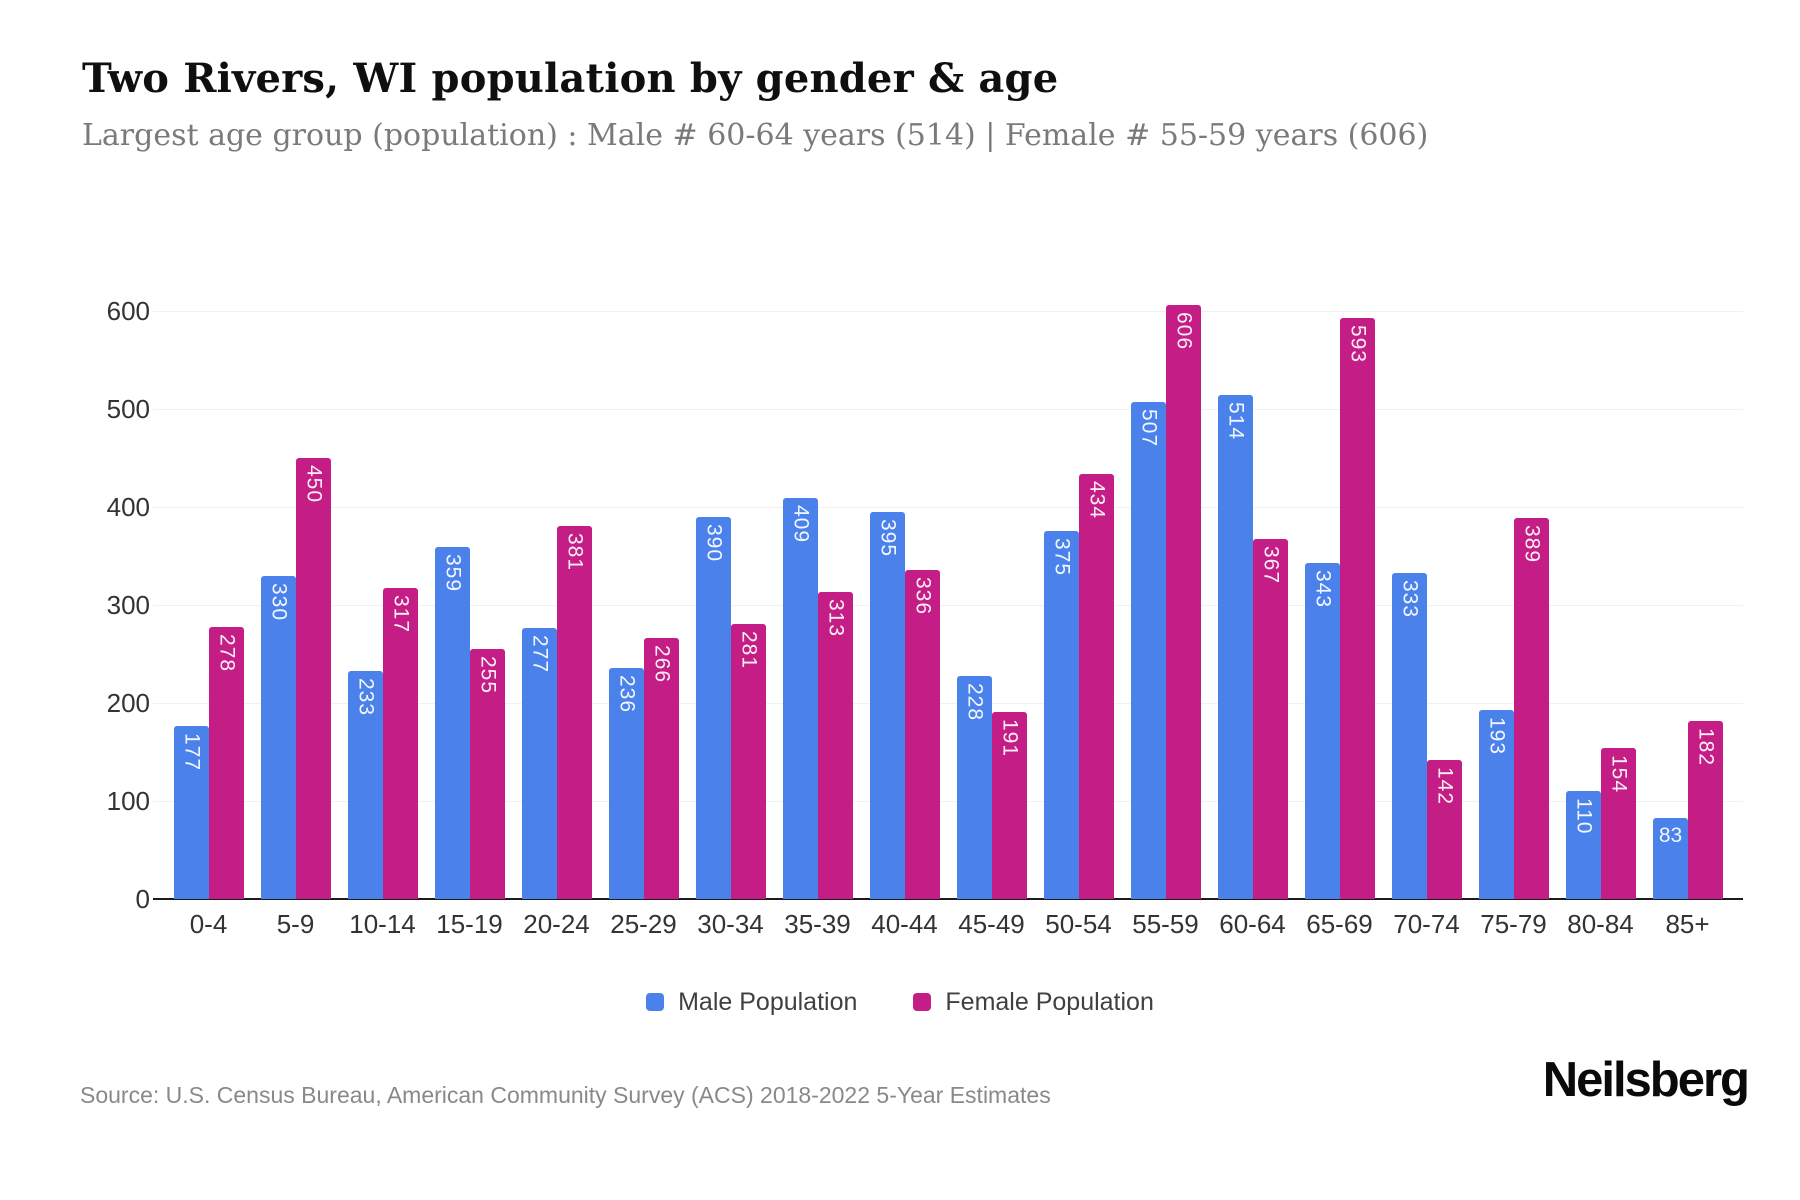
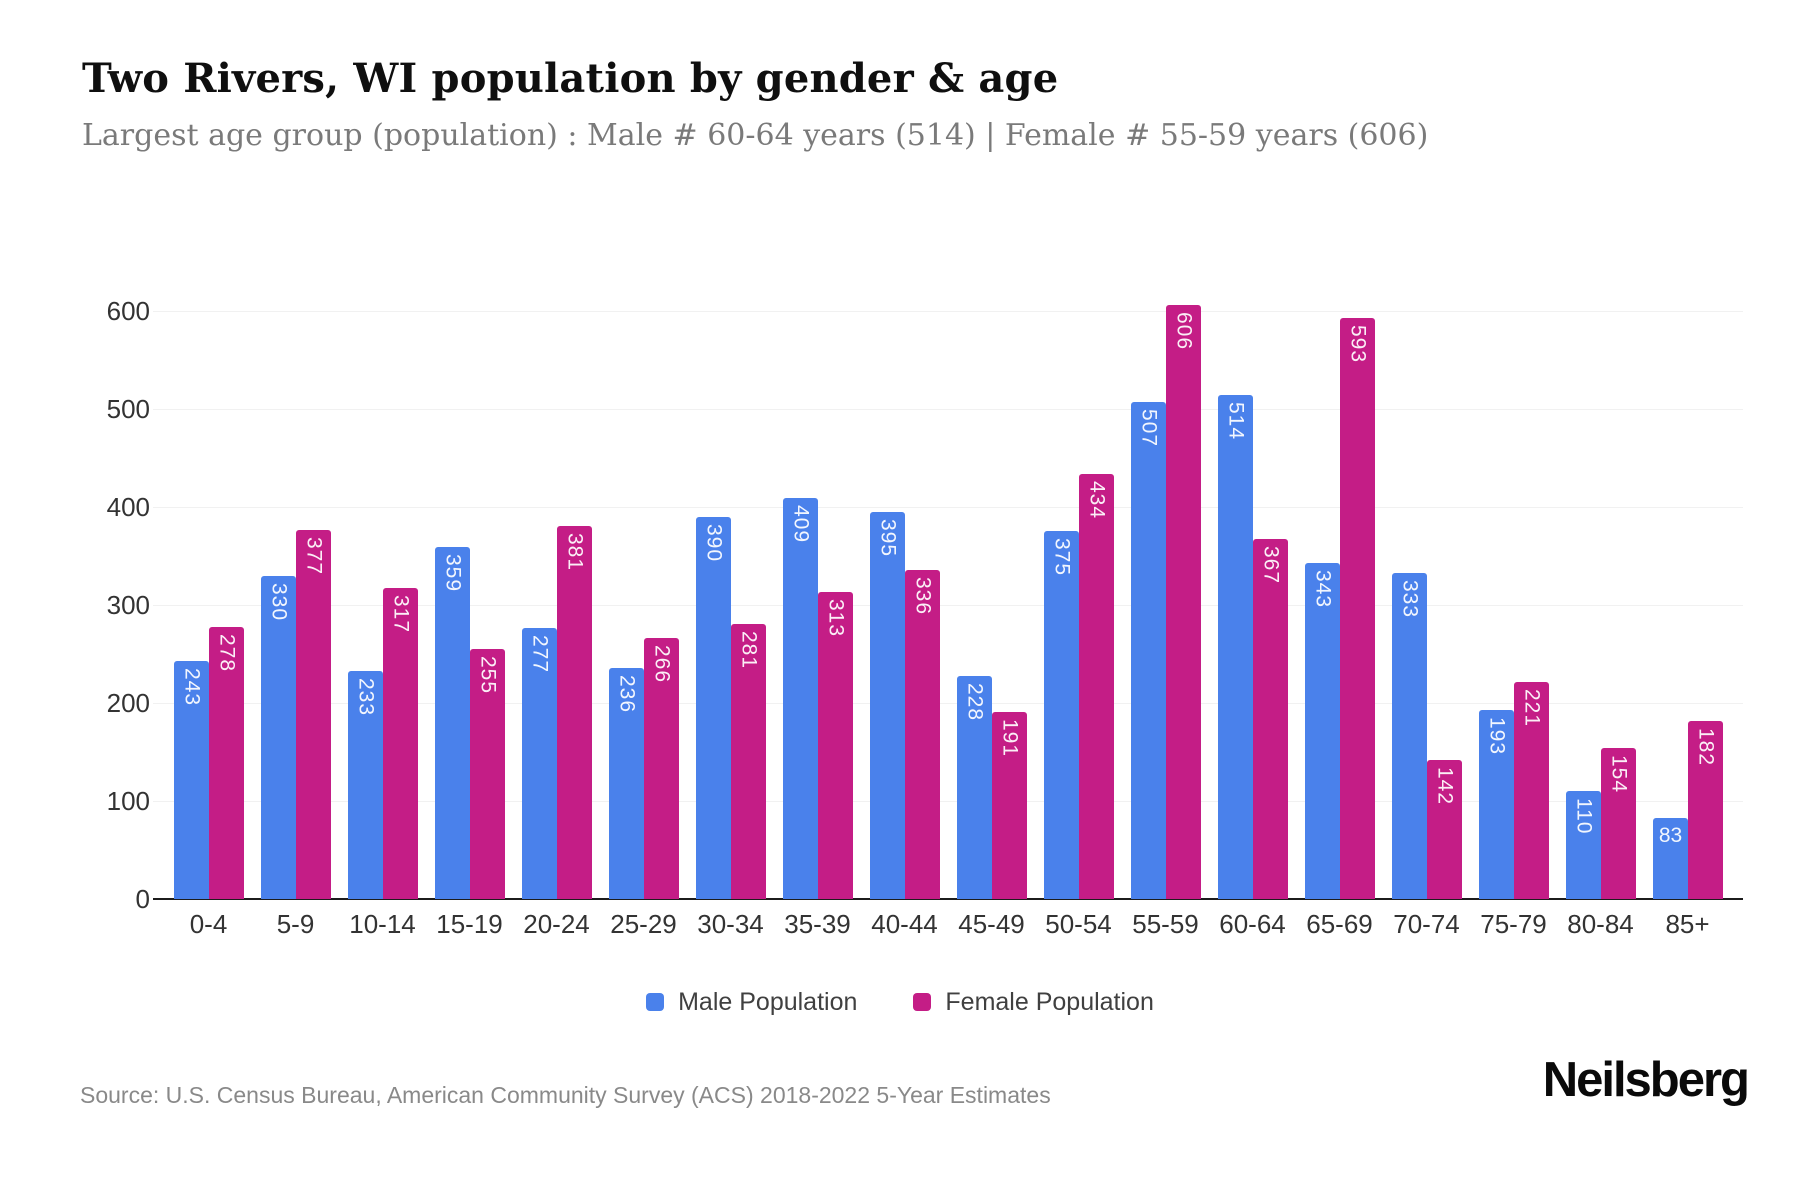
Male Population/0-4: 177 -> 243
Female Population/5-9: 450 -> 377
Female Population/75-79: 389 -> 221
